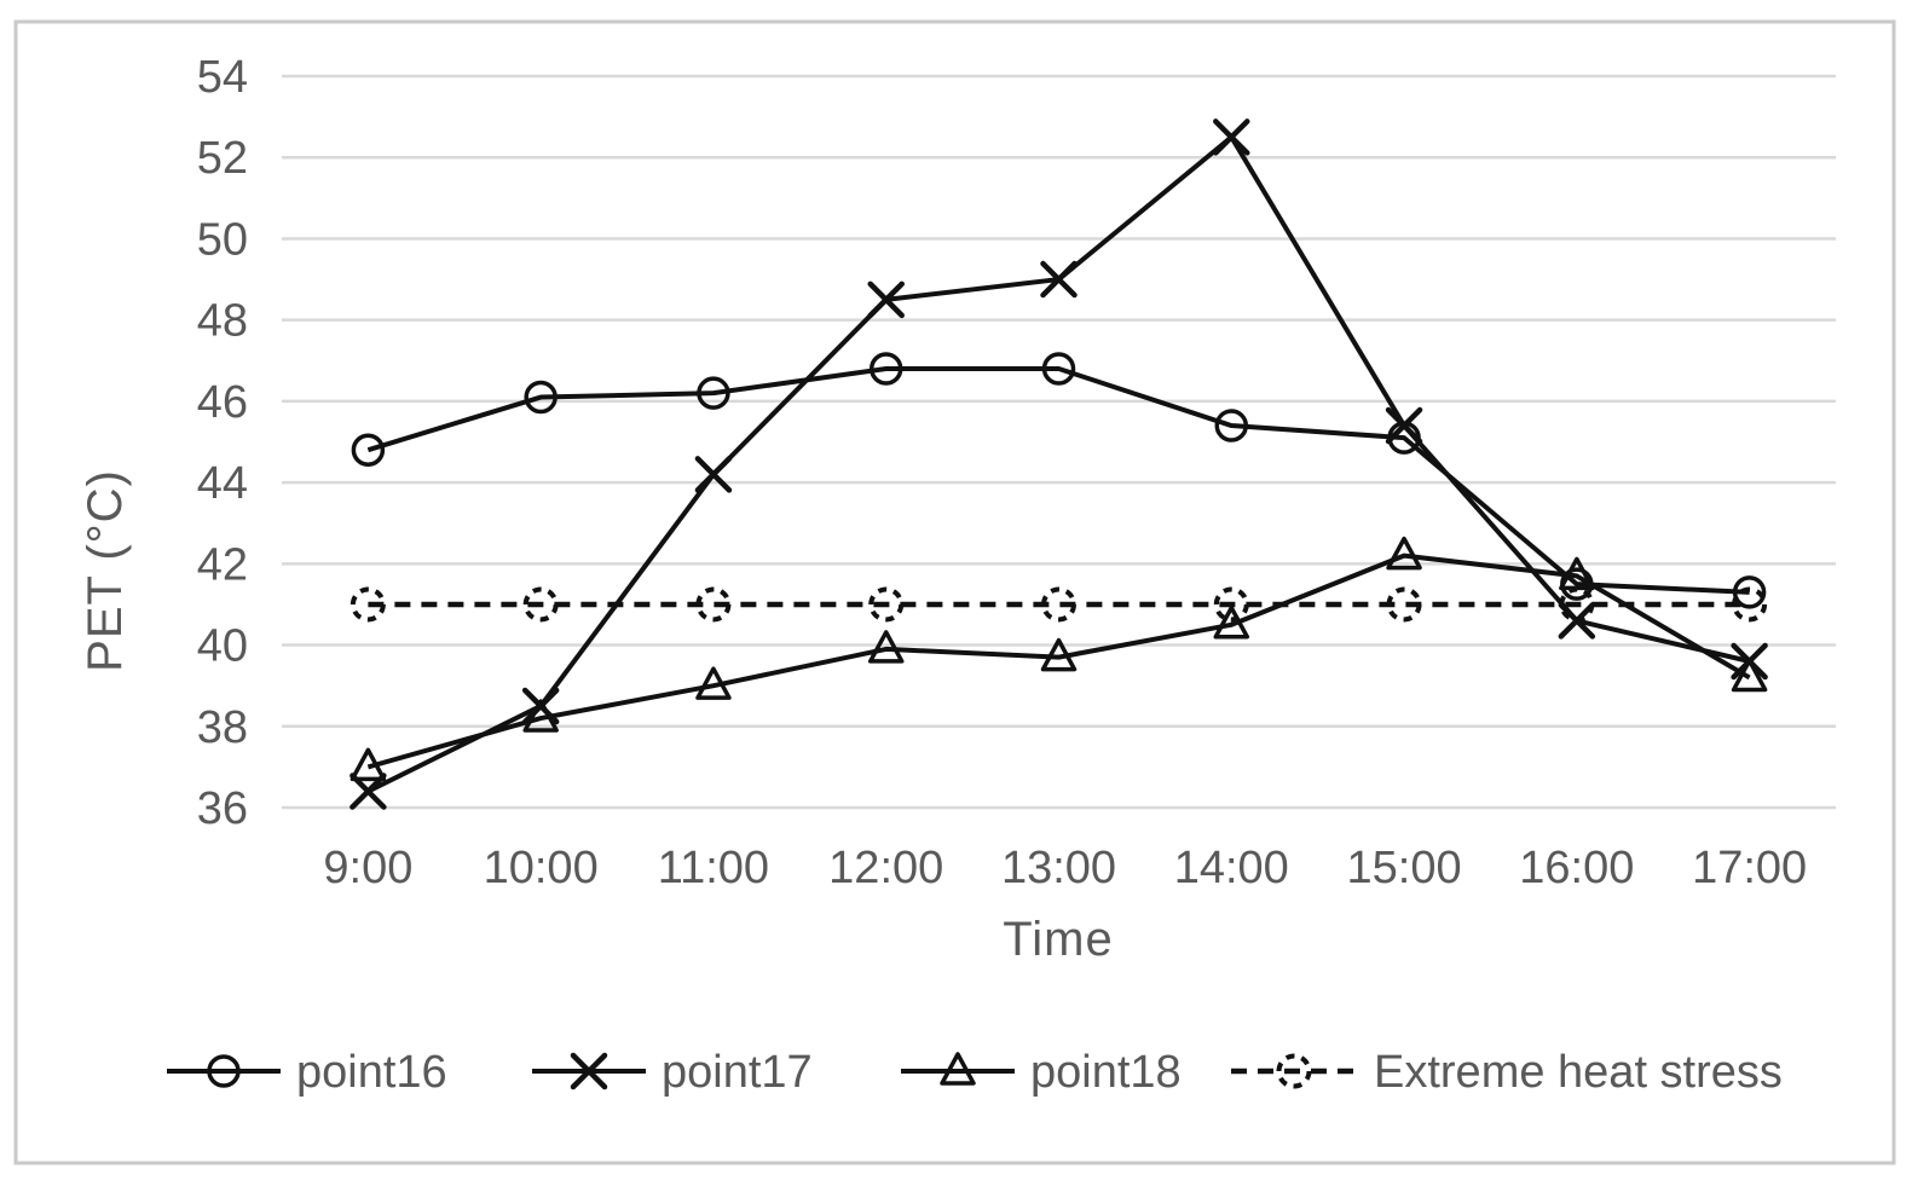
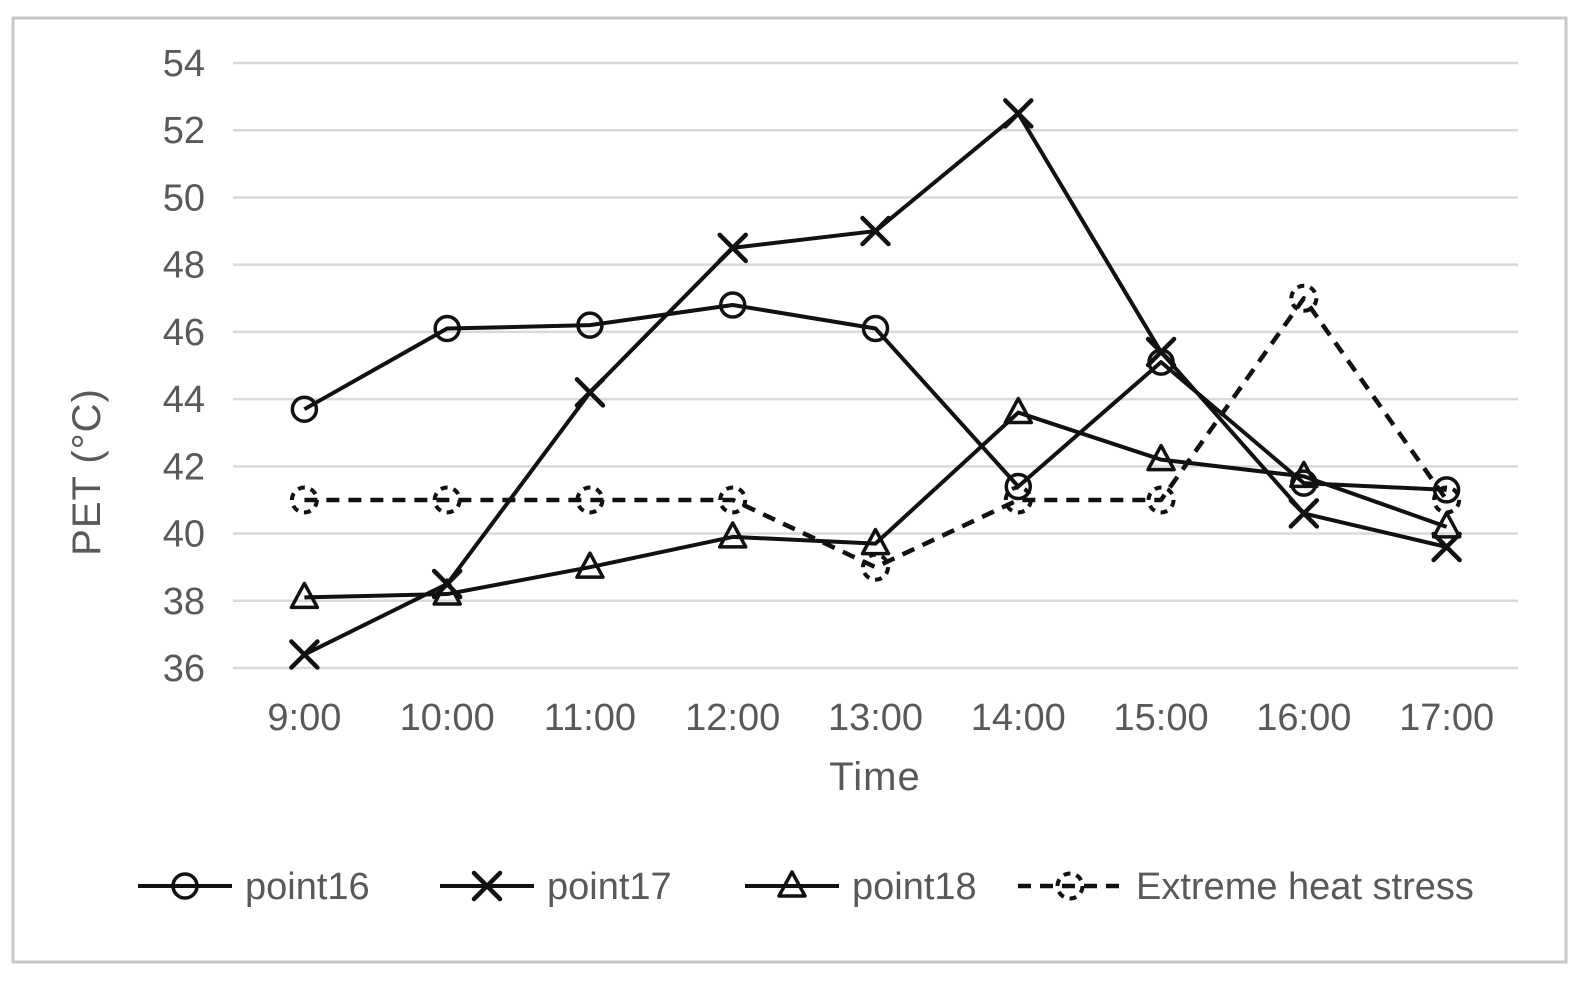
point16/9:00: 44.8 -> 43.7
point18/9:00: 37.0 -> 38.1
point16/13:00: 46.8 -> 46.1
Extreme heat stress/13:00: 41 -> 39
point16/14:00: 45.4 -> 41.4
point18/14:00: 40.5 -> 43.6
Extreme heat stress/16:00: 41 -> 47
point18/17:00: 39.2 -> 40.2
